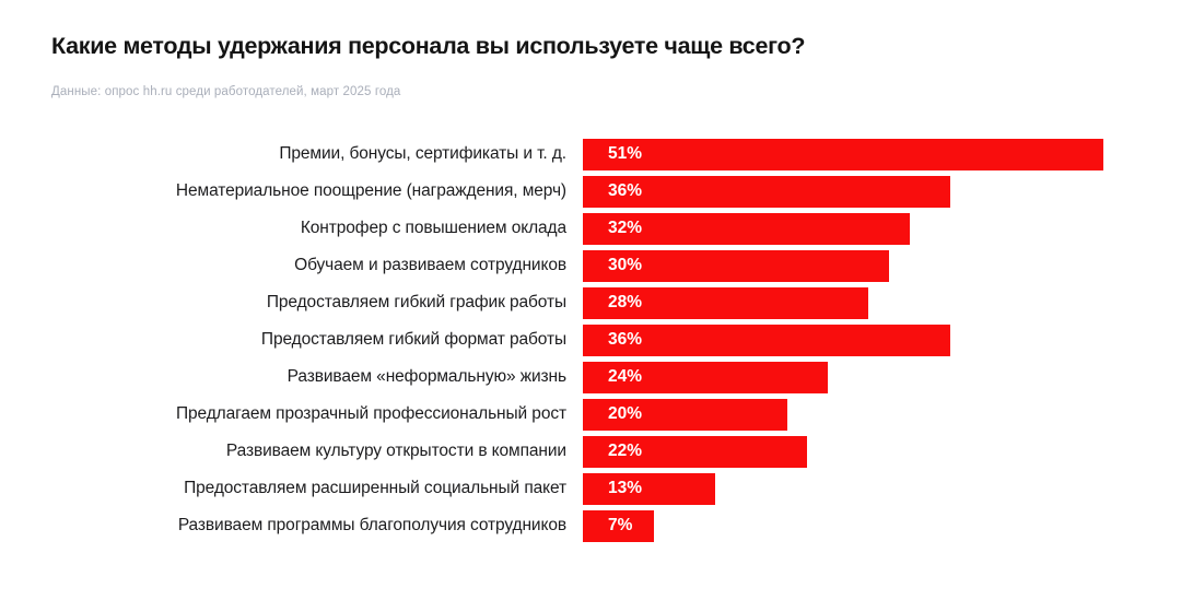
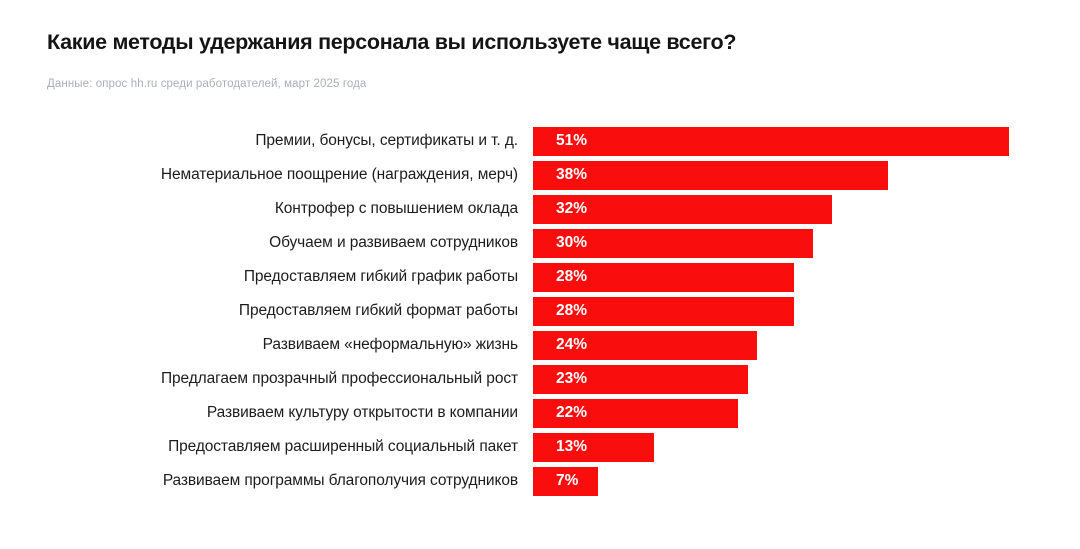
Нематериальное поощрение (награждения, мерч): 36% -> 38%
Предоставляем гибкий формат работы: 36% -> 28%
Предлагаем прозрачный профессиональный рост: 20% -> 23%
